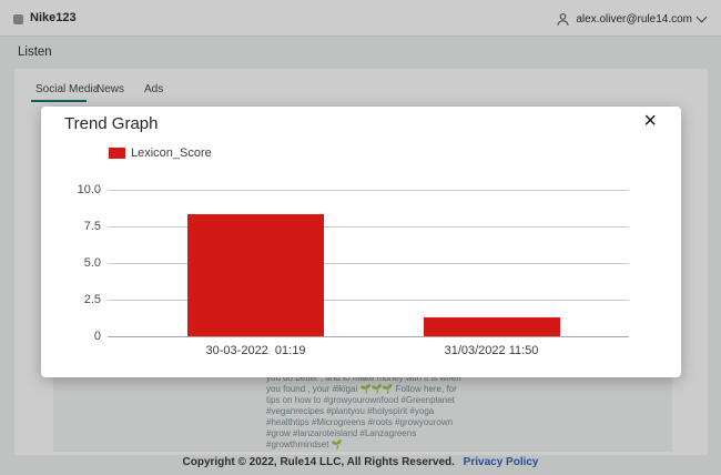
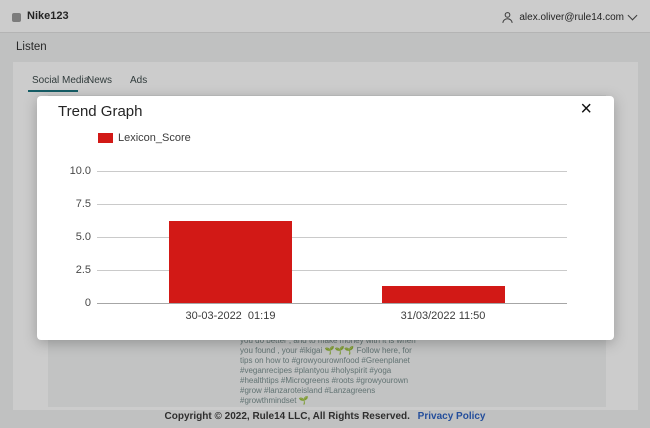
30-03-2022 01:19: 8.3 -> 6.2
